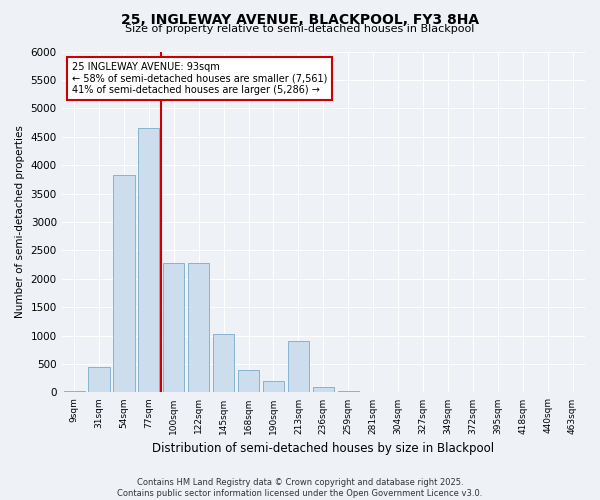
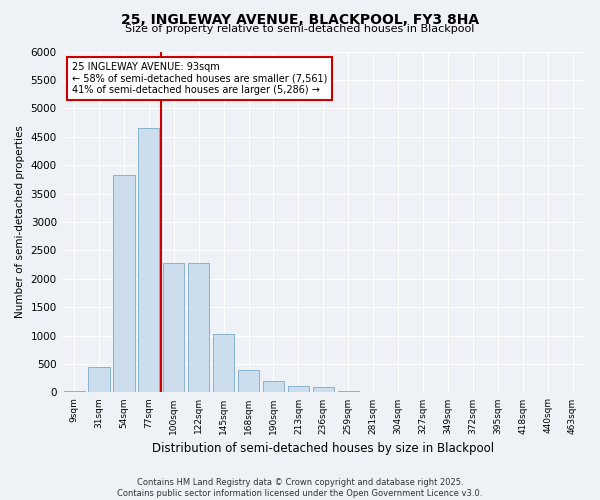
213sqm: 900 -> 110
